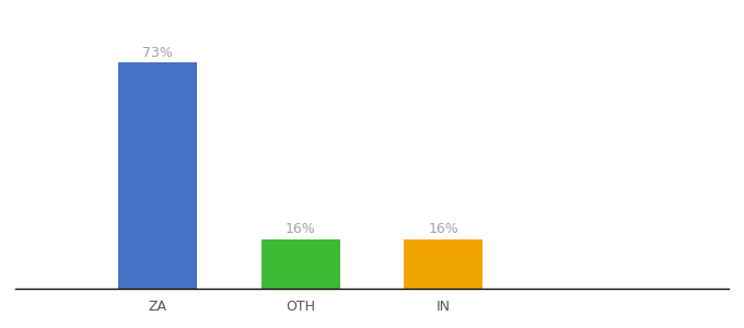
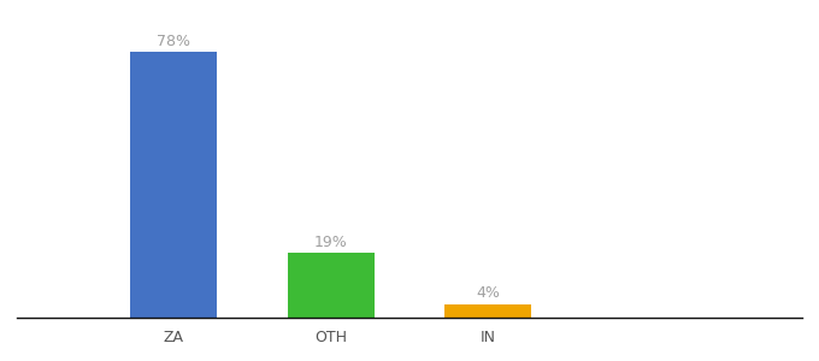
ZA: 73% -> 78%
OTH: 16% -> 19%
IN: 16% -> 4%
